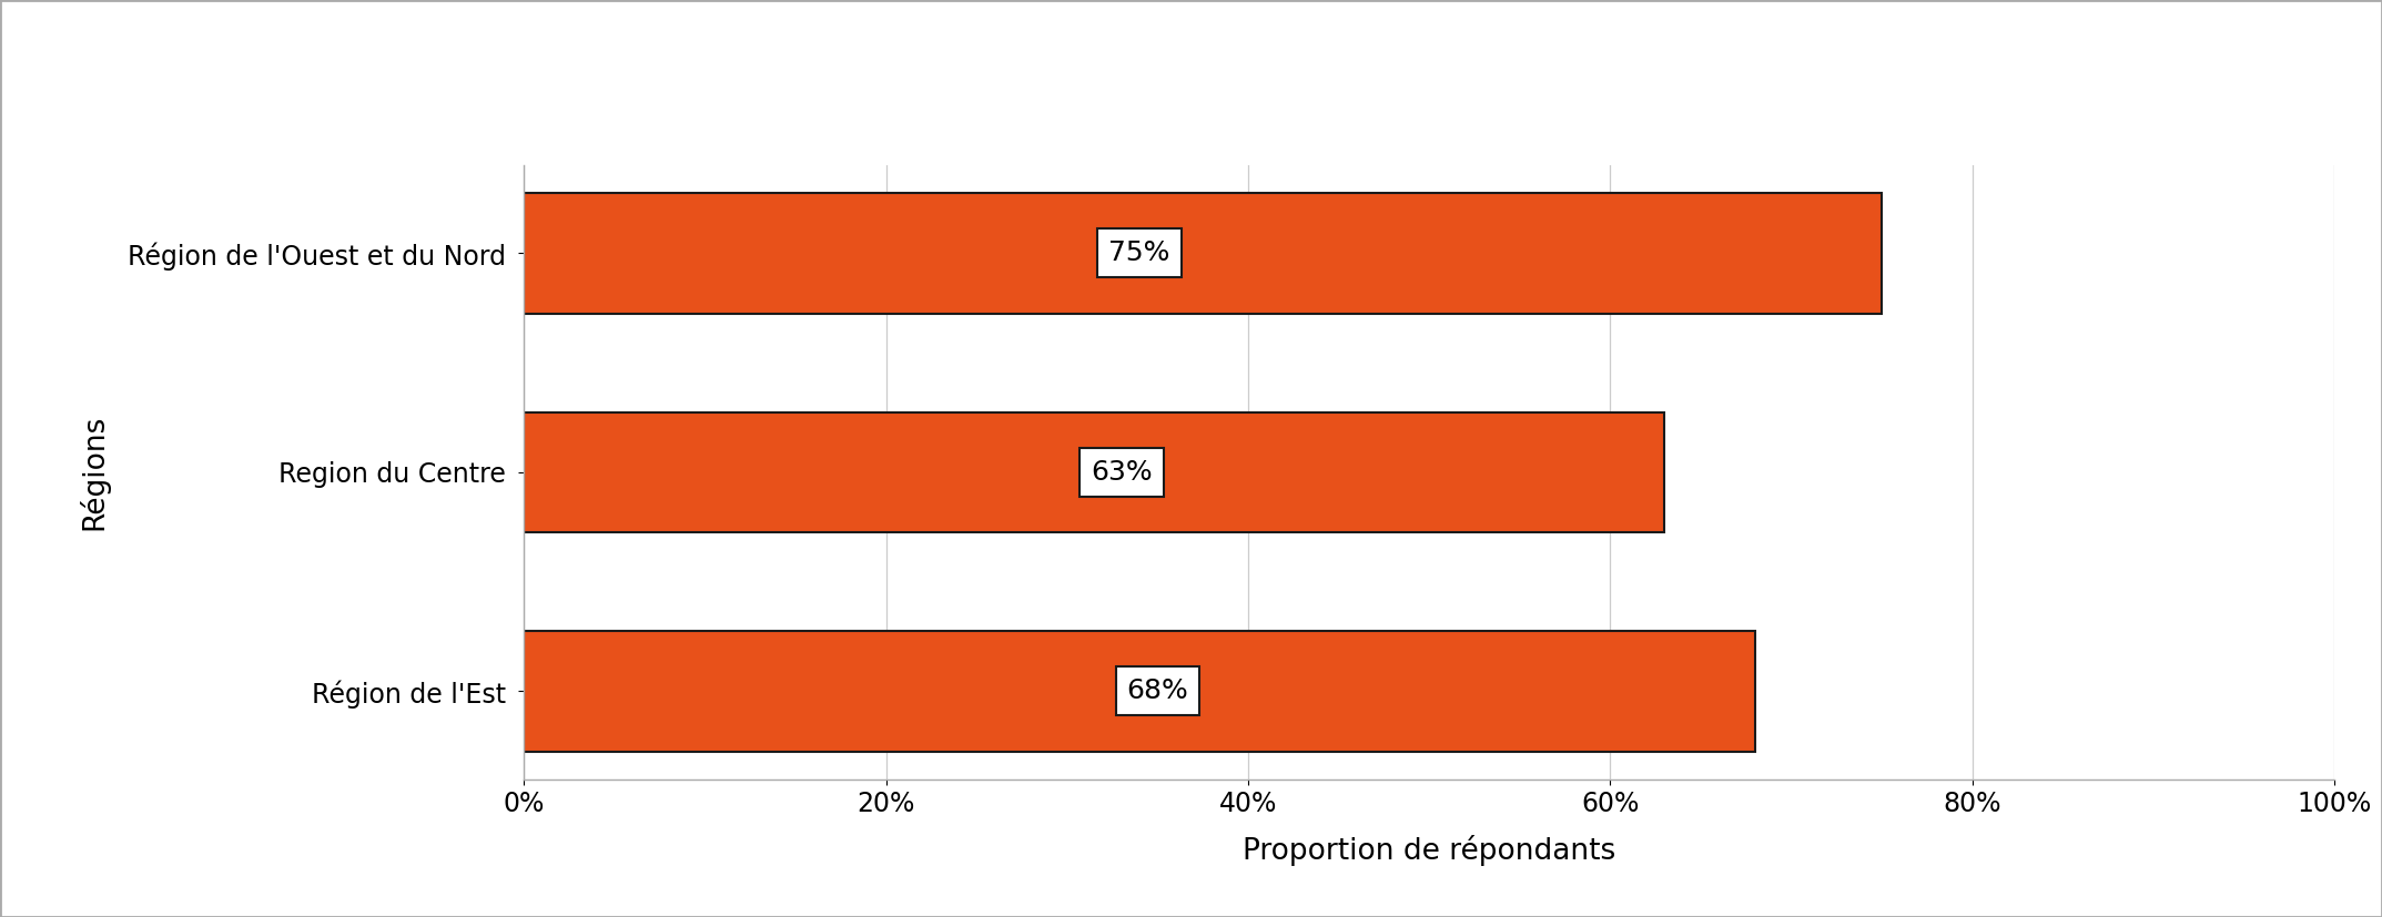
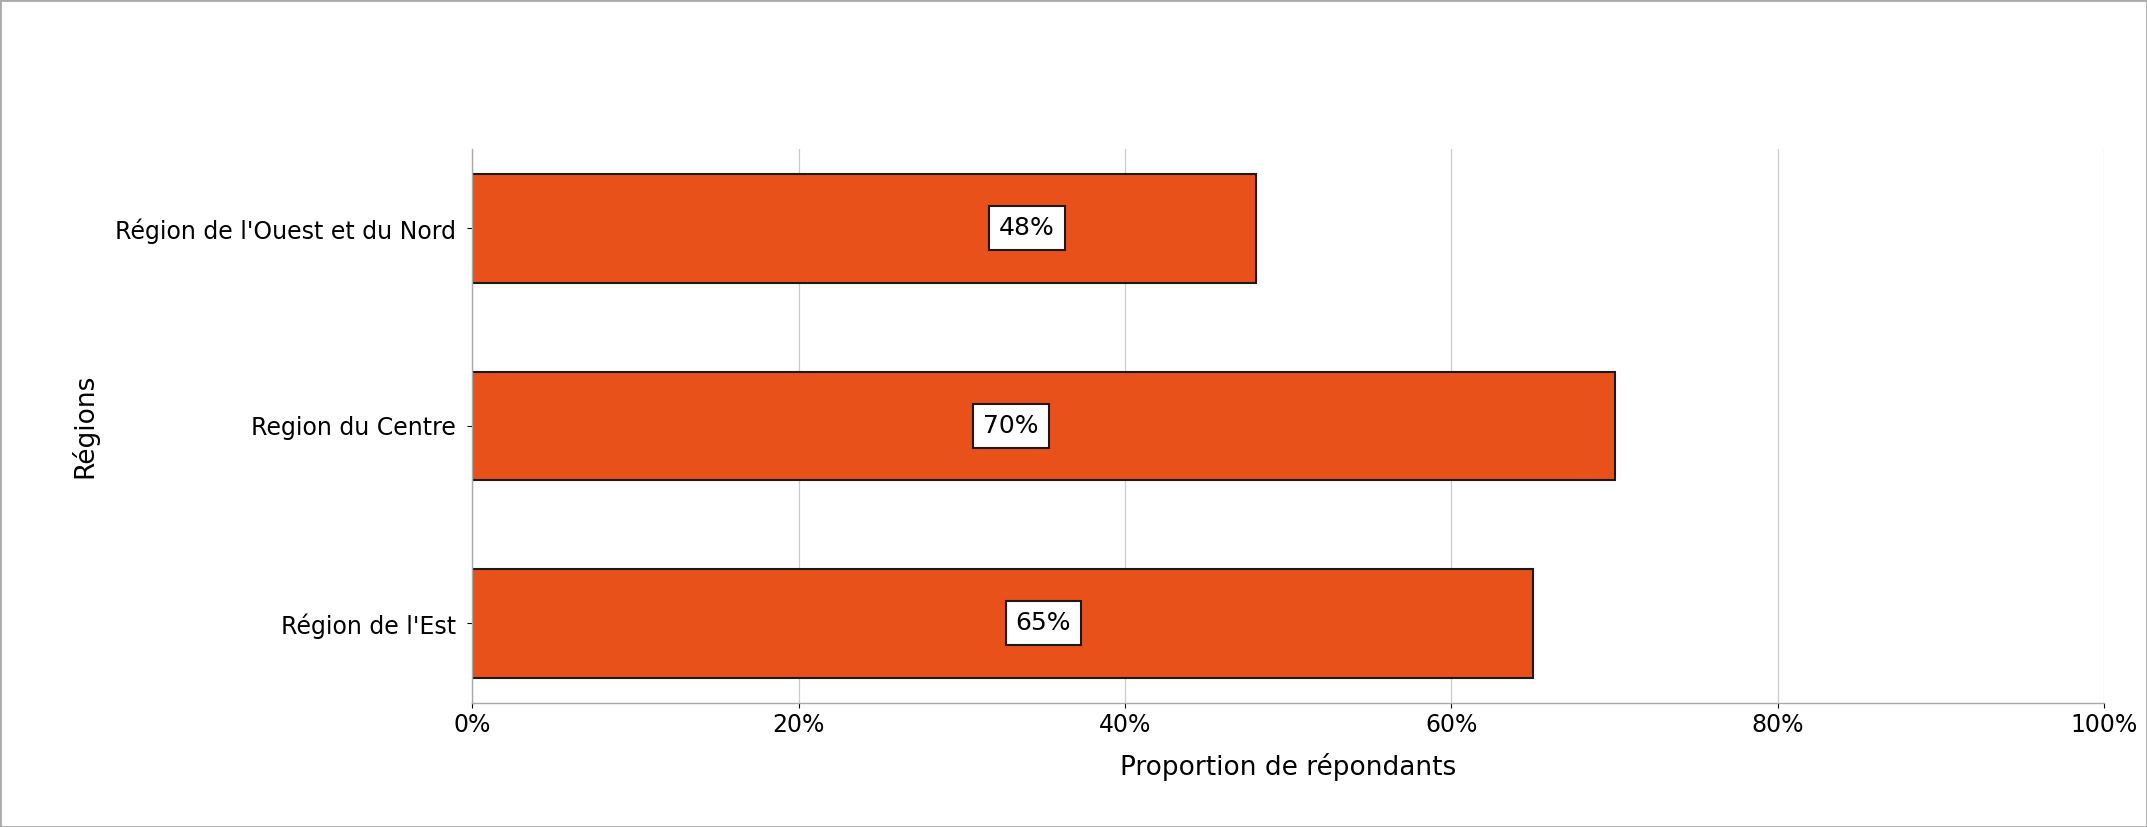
Région de l'Ouest et du Nord: 75% -> 48%
Region du Centre: 63% -> 70%
Région de l'Est: 68% -> 65%
